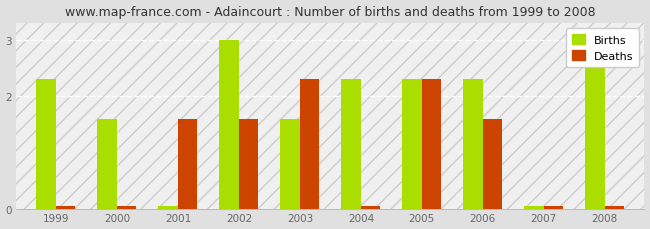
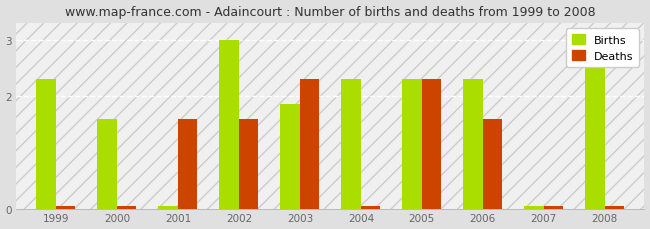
Births/2003: 1.60 -> 1.86
